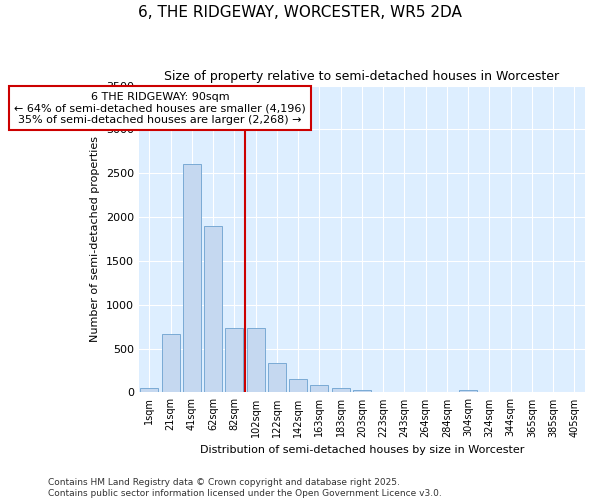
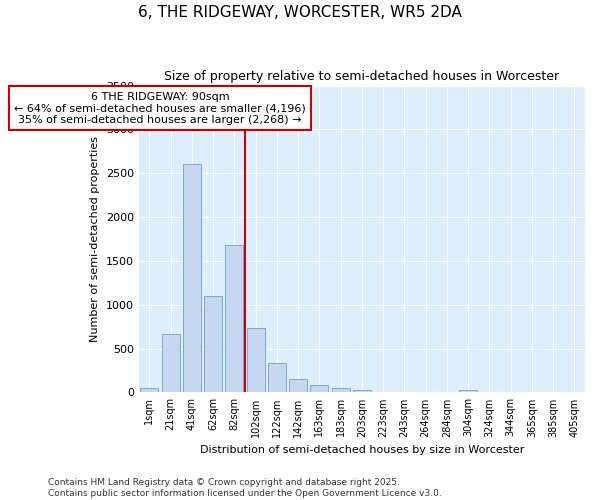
62sqm: 1900 -> 1100
82sqm: 730 -> 1680
